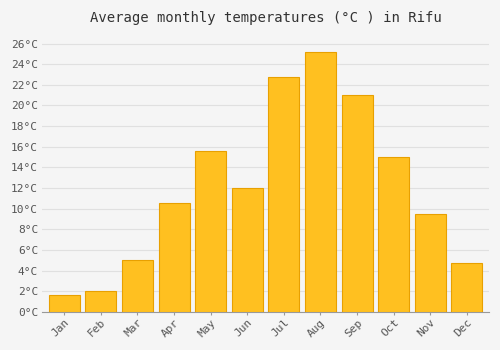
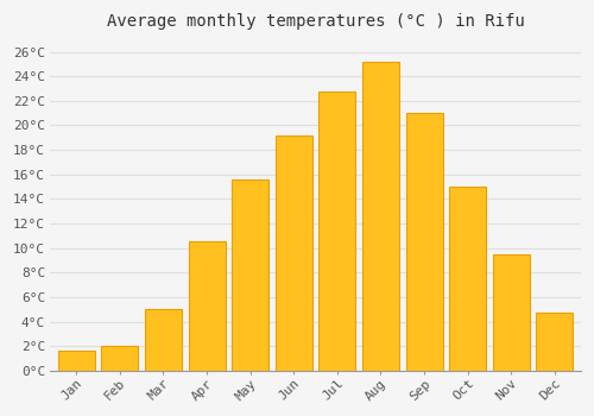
Jun: 12.0°C -> 19.2°C
